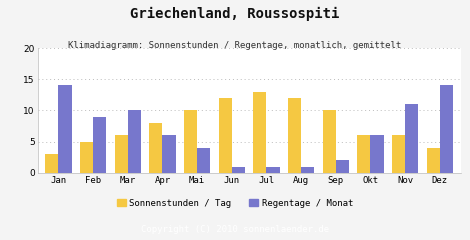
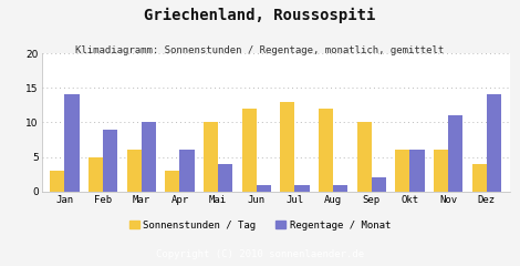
Sonnenstunden / Tag/Apr: 8 -> 3
